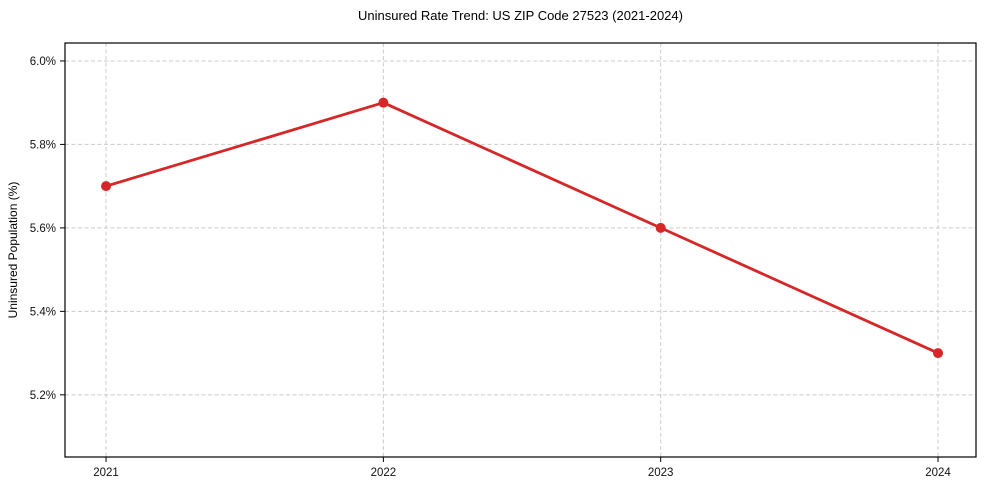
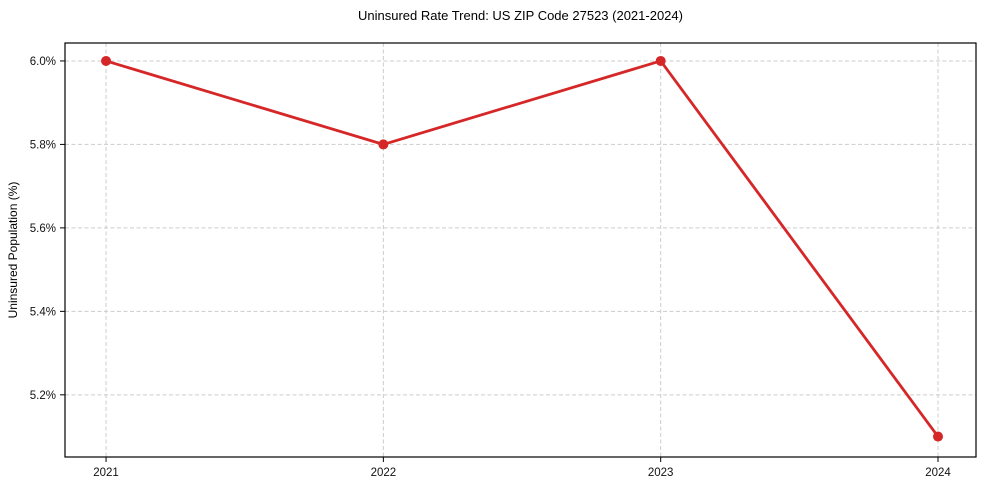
2021: 5.7% -> 6.0%
2022: 5.9% -> 5.8%
2023: 5.6% -> 6.0%
2024: 5.3% -> 5.1%
